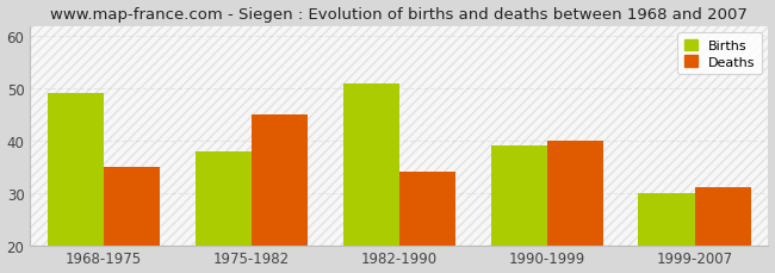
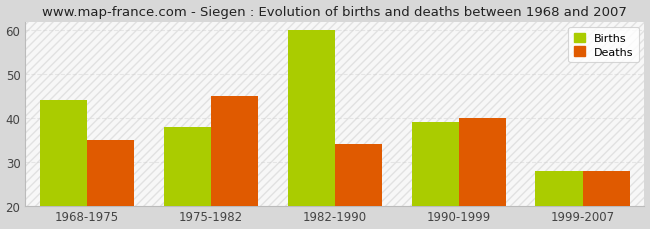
Births/1968-1975: 49 -> 44
Births/1982-1990: 51 -> 60
Births/1999-2007: 30 -> 28
Deaths/1999-2007: 31 -> 28
